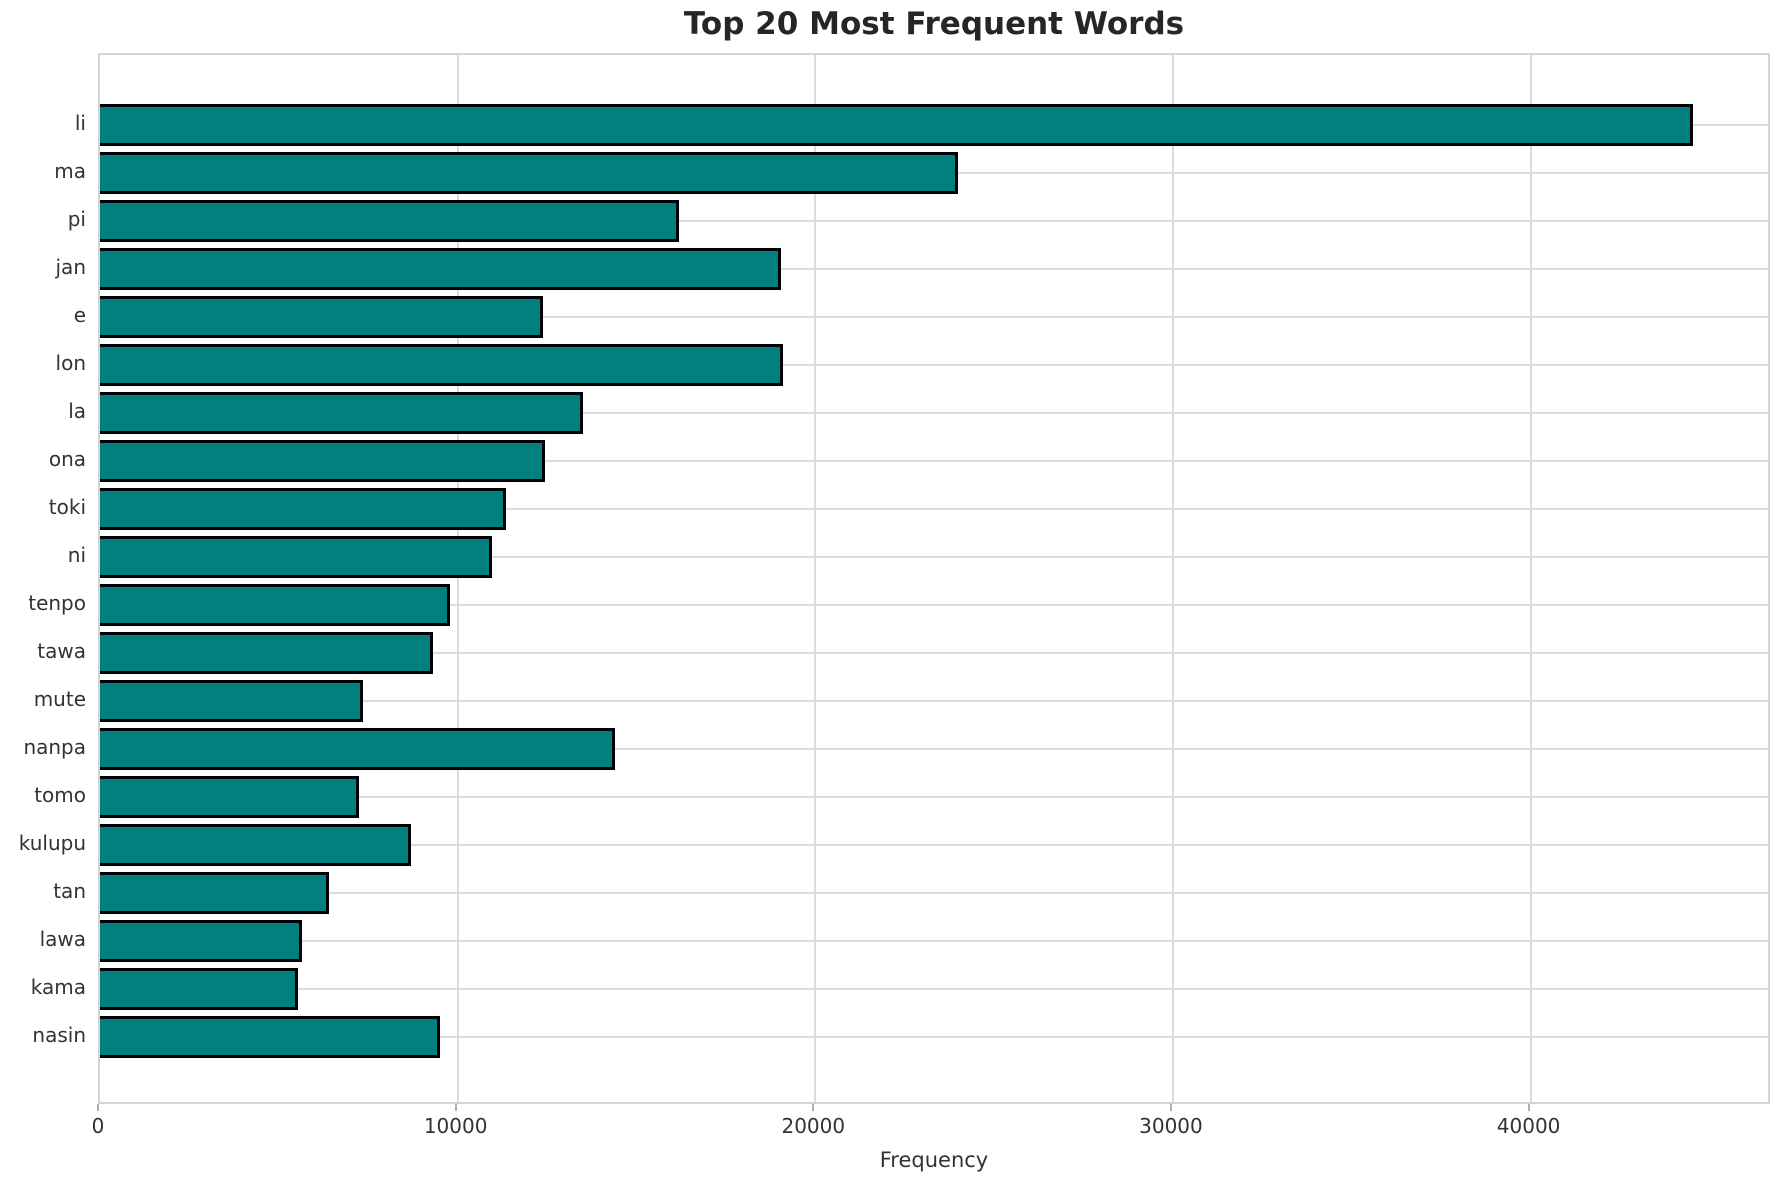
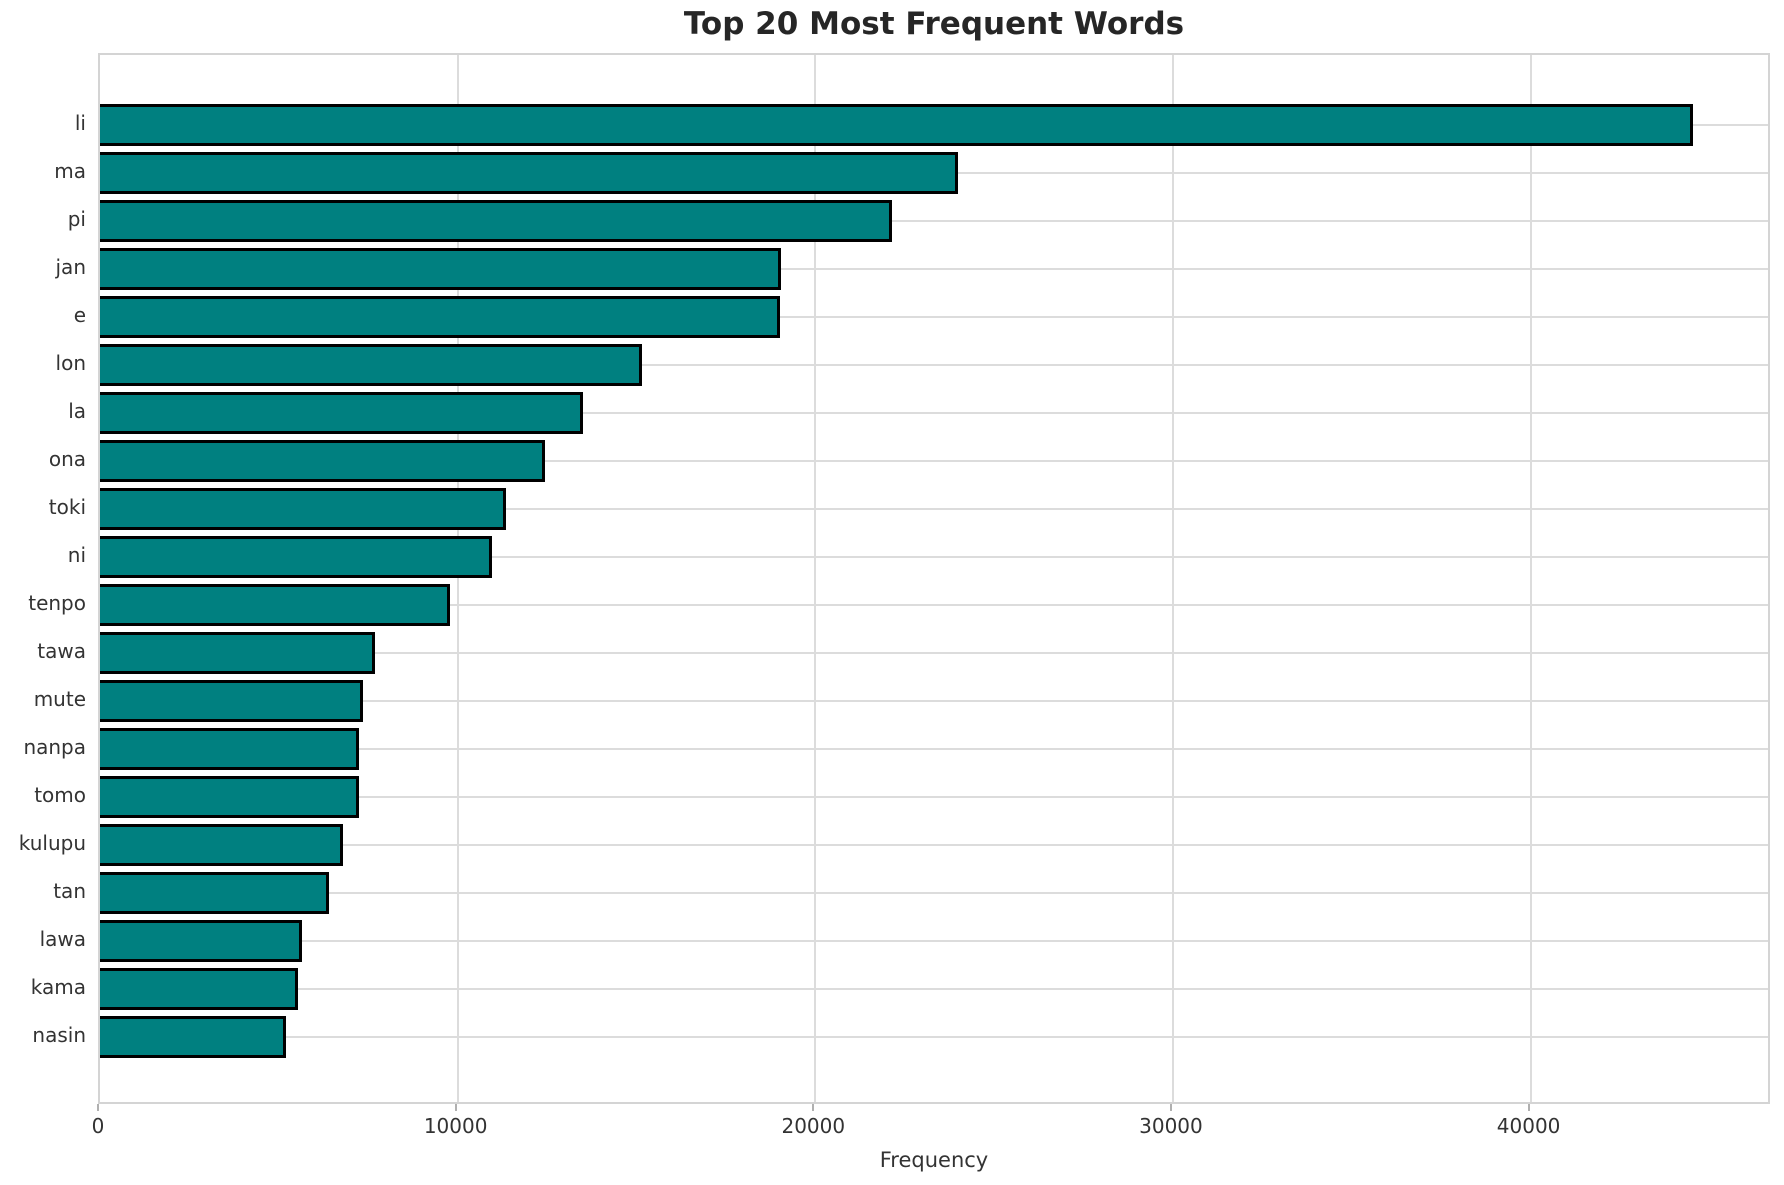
pi: 16200 -> 22200
e: 12400 -> 19000
lon: 19100 -> 15200
tawa: 9300 -> 7700
nanpa: 14400 -> 7200
kulupu: 8700 -> 6800
nasin: 9500 -> 5200
